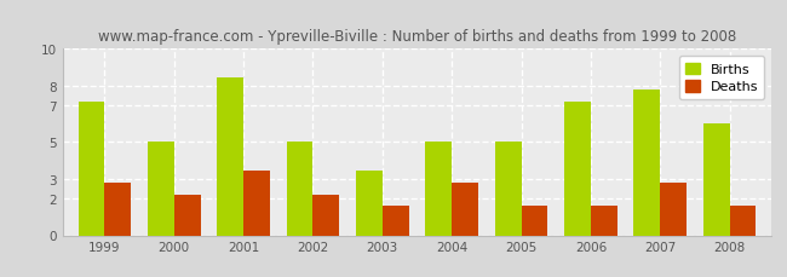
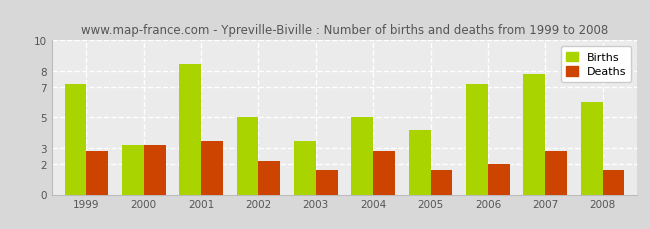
Births/2000: 5.0 -> 3.2
Deaths/2000: 2.2 -> 3.2
Births/2005: 5.0 -> 4.2
Deaths/2006: 1.6 -> 2.0
